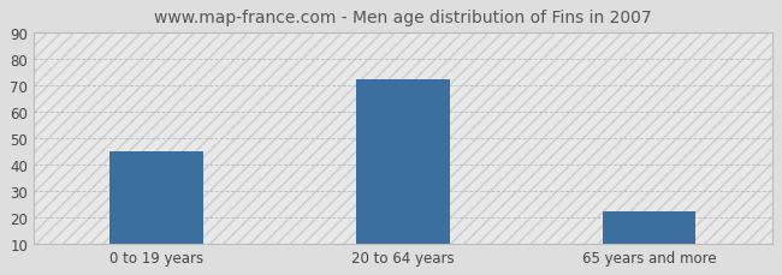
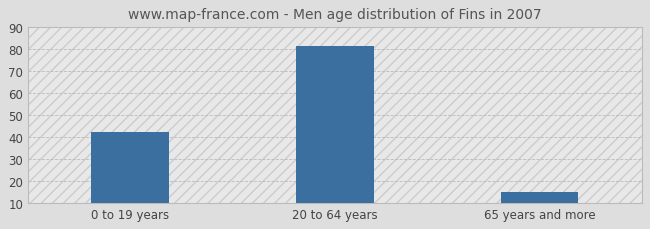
0 to 19 years: 45 -> 42
20 to 64 years: 72 -> 81
65 years and more: 22 -> 15
